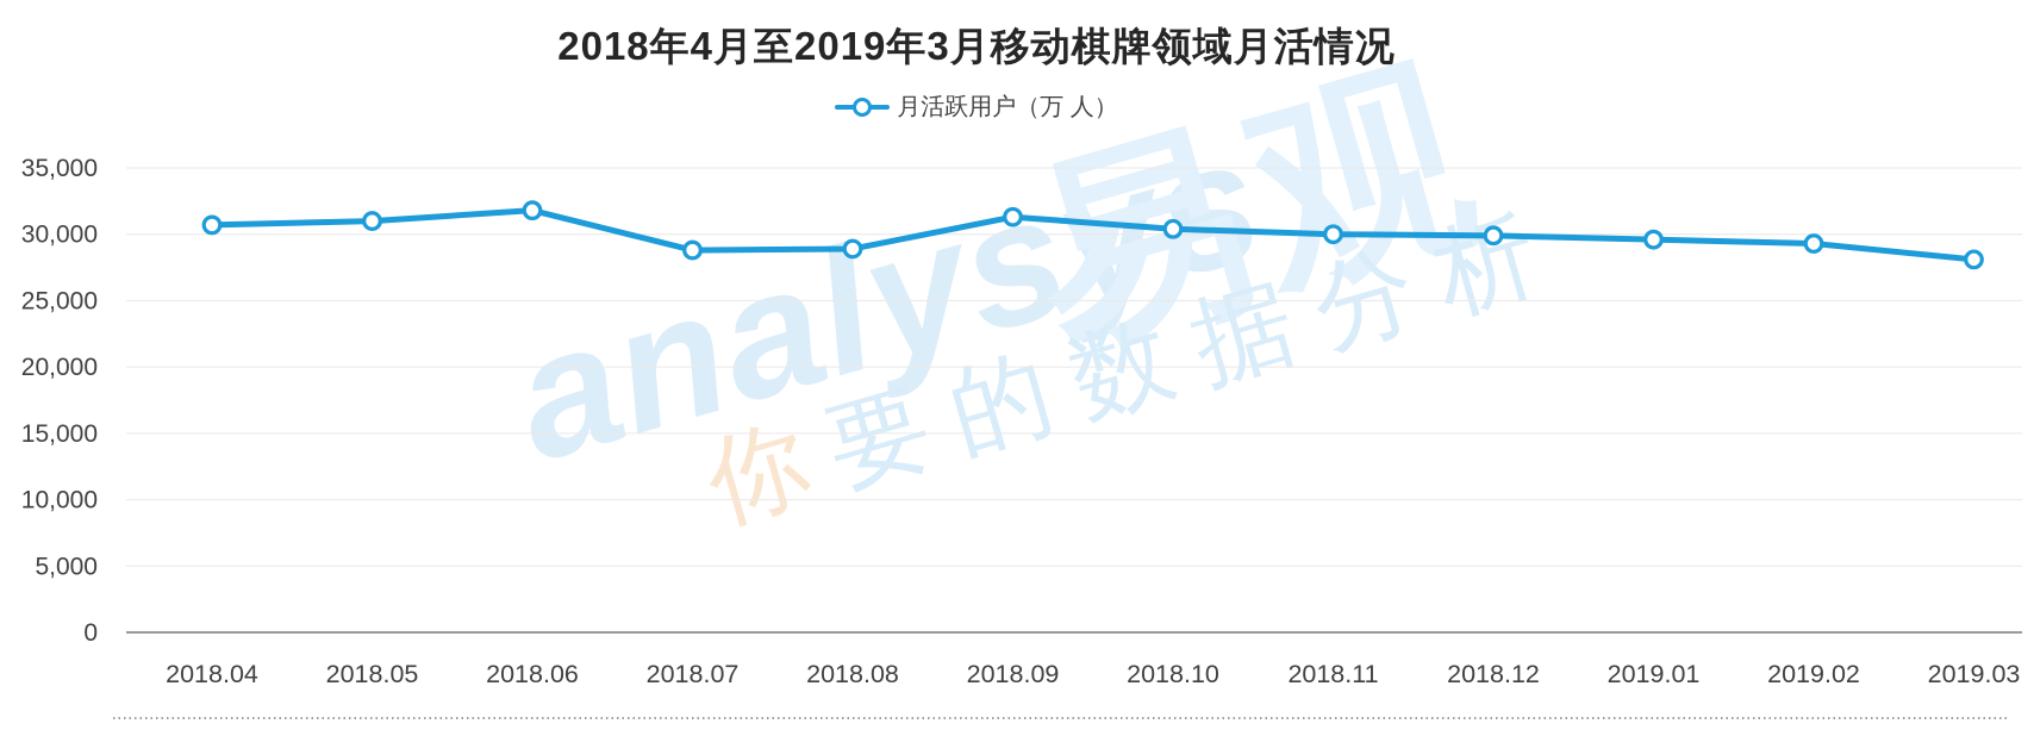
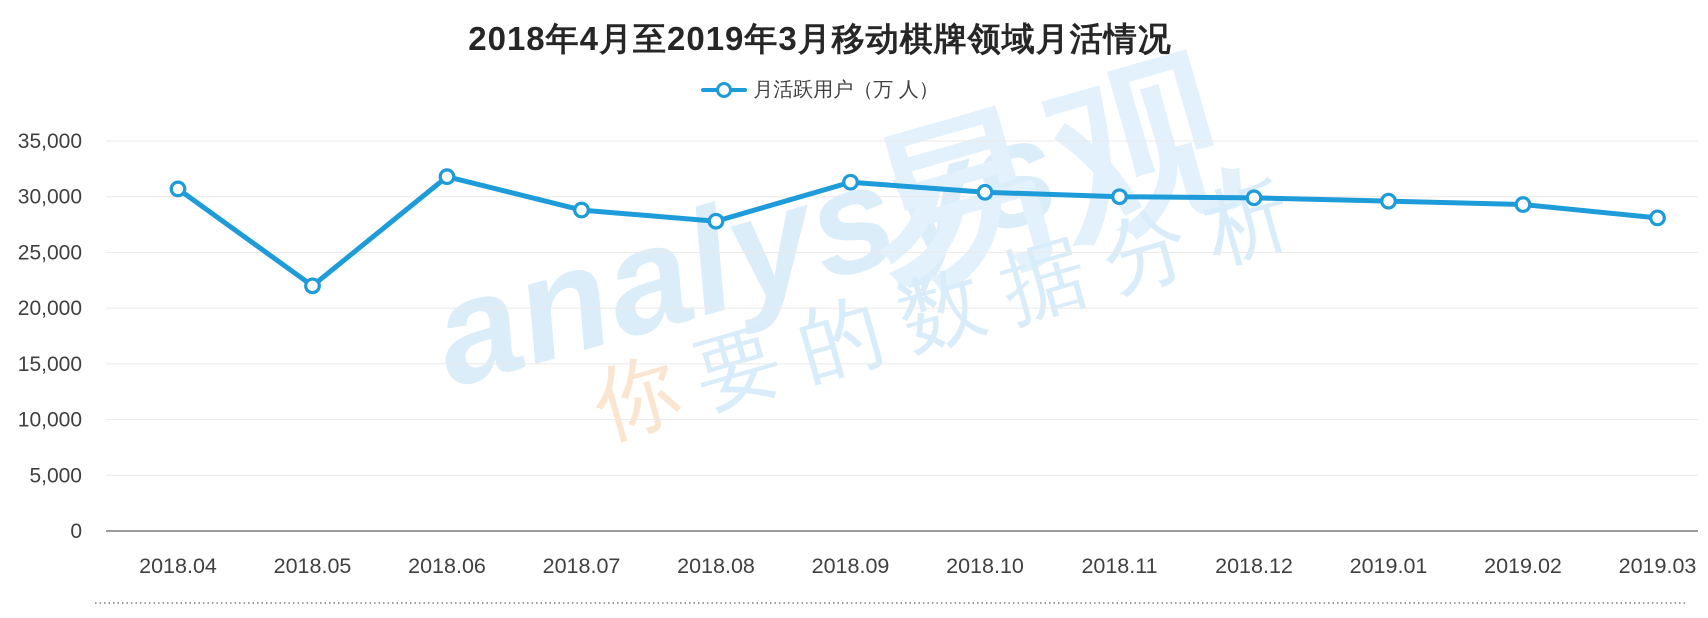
2018.05: 31000 -> 22000
2018.08: 28900 -> 27800
